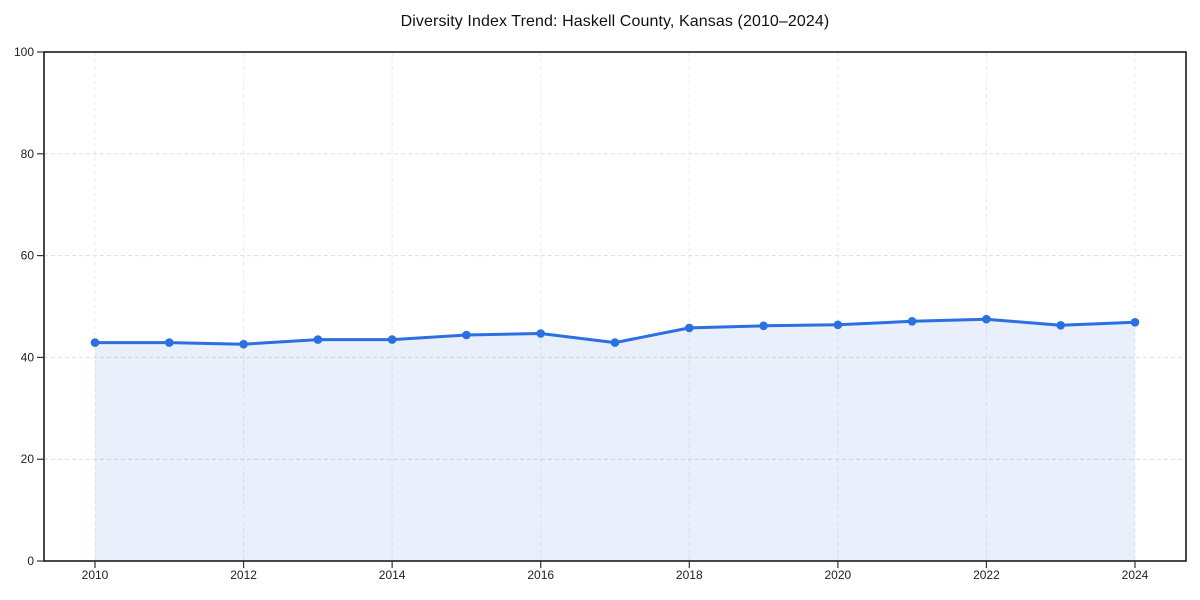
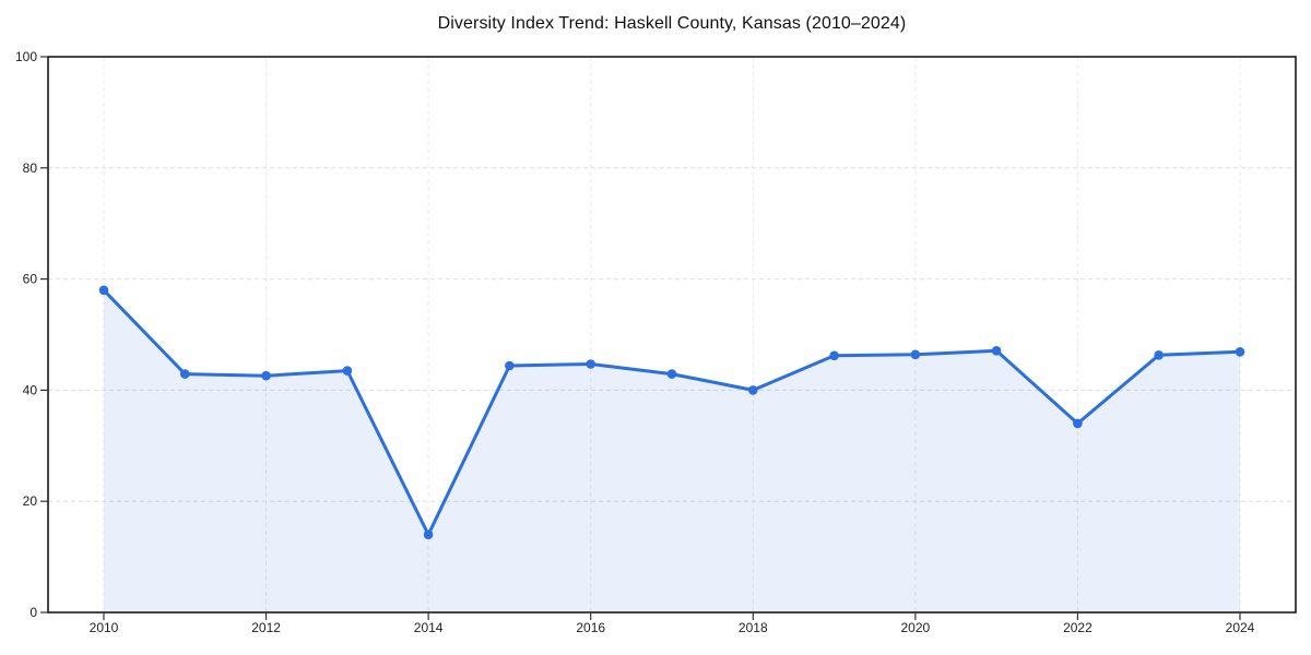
2010: 43 -> 58
2014: 44 -> 14
2018: 46 -> 40
2022: 48 -> 34
